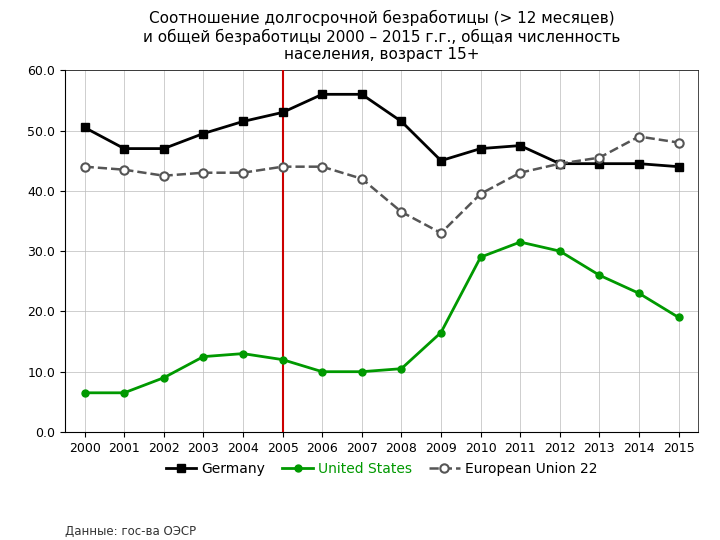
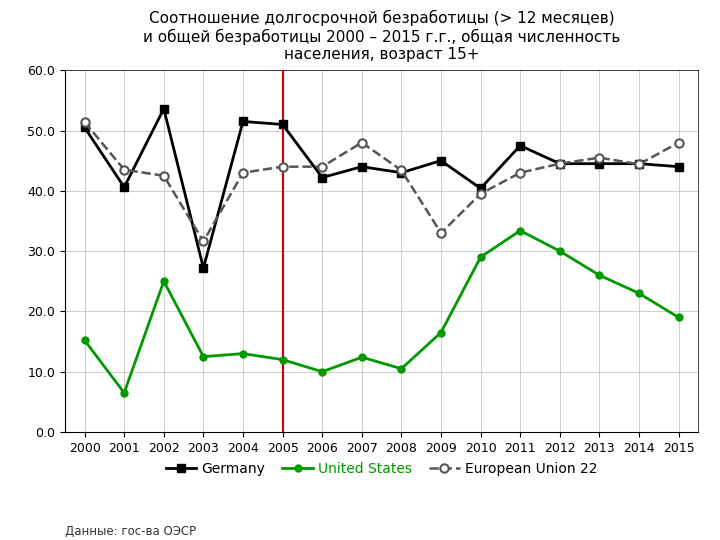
United States/2000: 6.5 -> 15.2
European Union 22/2000: 44.0 -> 51.4
Germany/2001: 47.0 -> 40.6
Germany/2002: 47.0 -> 53.6
United States/2002: 9.0 -> 25.0
Germany/2003: 49.5 -> 27.2
European Union 22/2003: 43.0 -> 31.6
Germany/2005: 53.0 -> 51.0
Germany/2006: 56.0 -> 42.2
Germany/2007: 56.0 -> 44.0
United States/2007: 10.0 -> 12.4
European Union 22/2007: 42.0 -> 48.0
Germany/2008: 51.5 -> 43.0
European Union 22/2008: 36.5 -> 43.4
Germany/2010: 47.0 -> 40.4
United States/2011: 31.5 -> 33.4
European Union 22/2014: 49.0 -> 44.4
